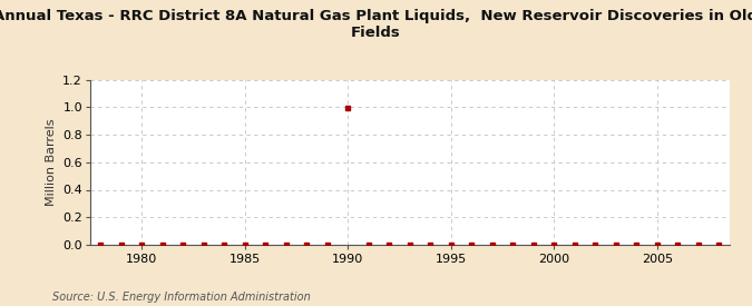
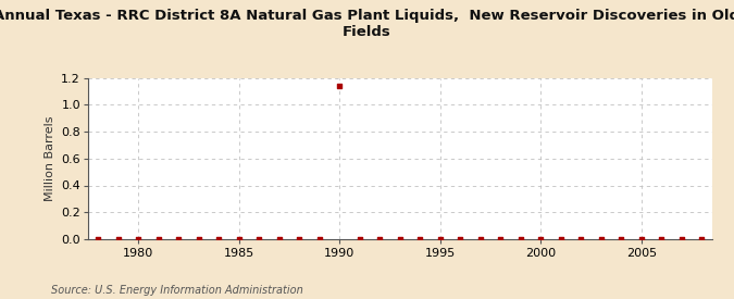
1990: 0.99 -> 1.14
